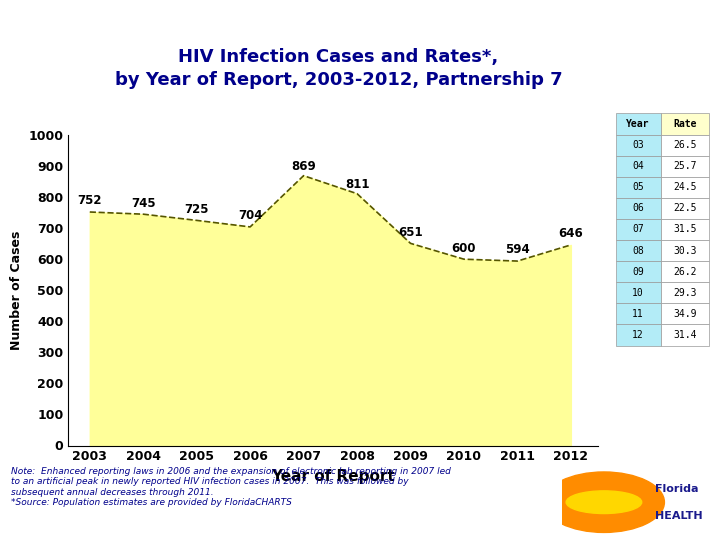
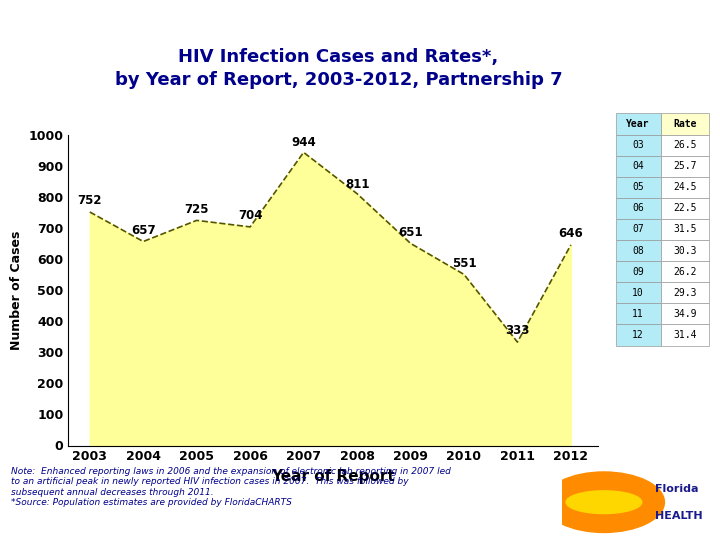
2004: 745 -> 657
2007: 869 -> 944
2010: 600 -> 551
2011: 594 -> 333
